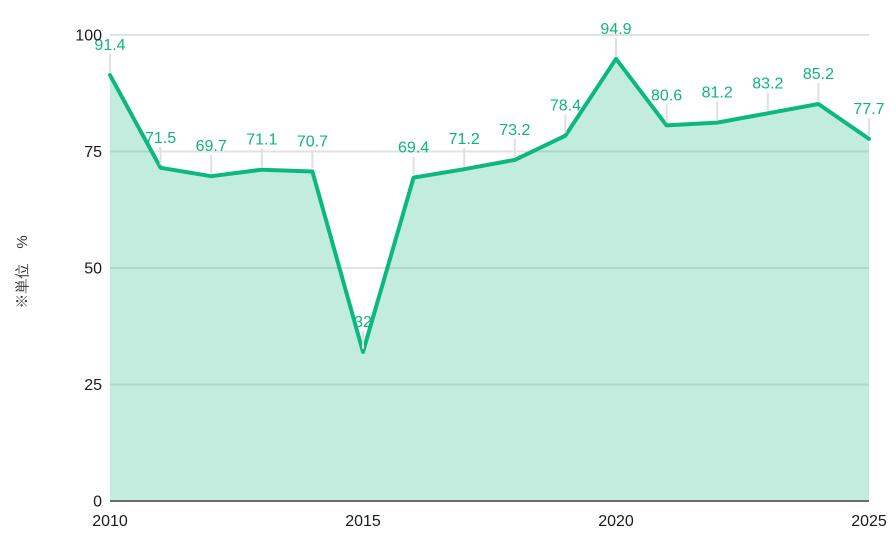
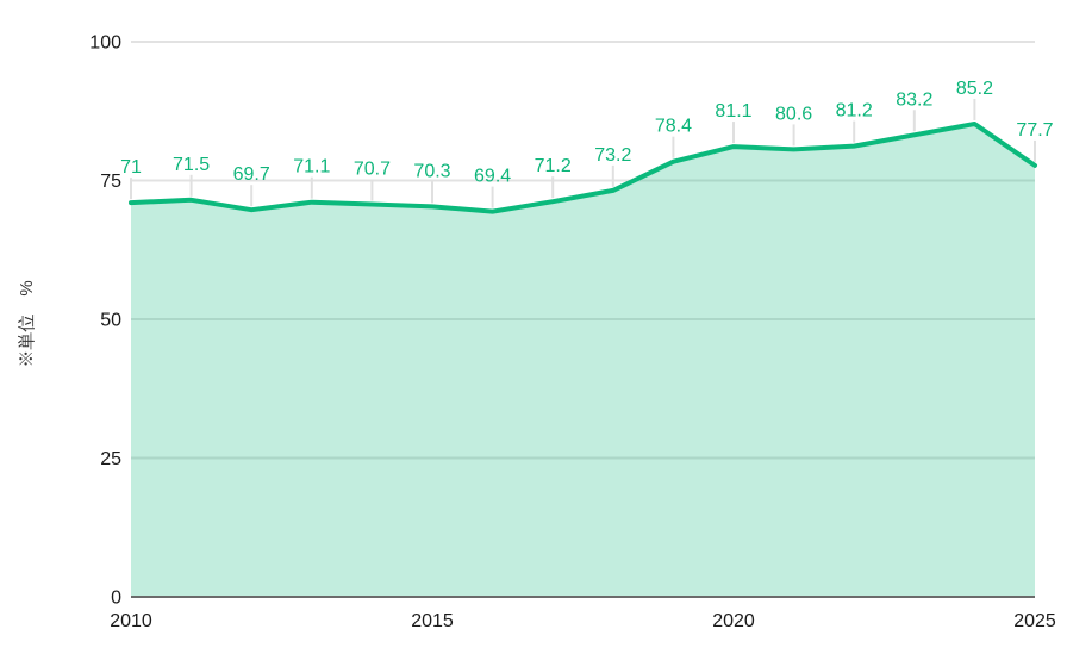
2010: 91.4 -> 71
2015: 32 -> 70.3
2020: 94.9 -> 81.1
